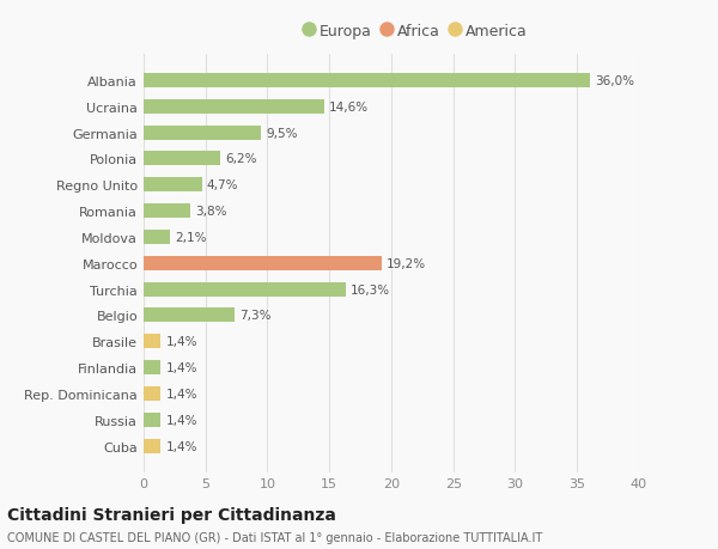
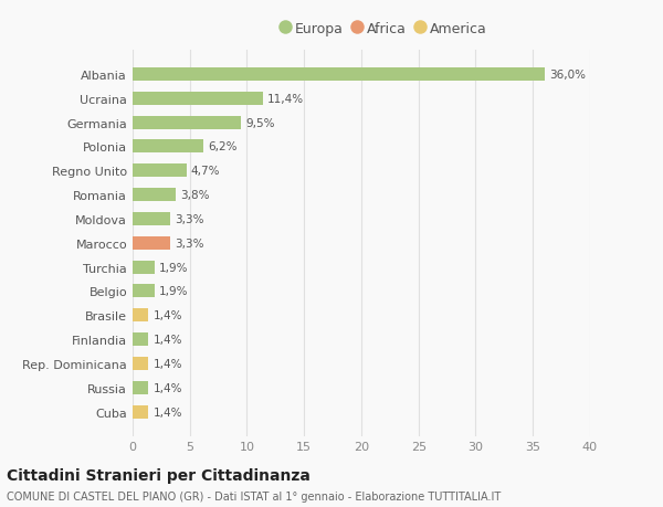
Ucraina: 14,6% -> 11,4%
Moldova: 2,1% -> 3,3%
Marocco: 19,2% -> 3,3%
Turchia: 16,3% -> 1,9%
Belgio: 7,3% -> 1,9%
